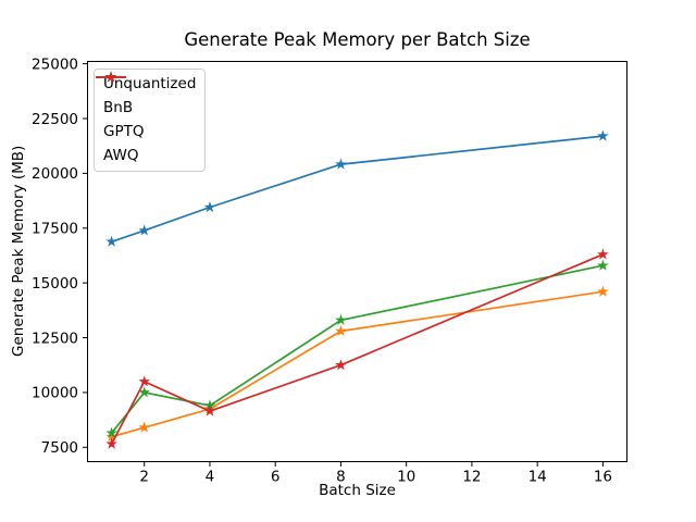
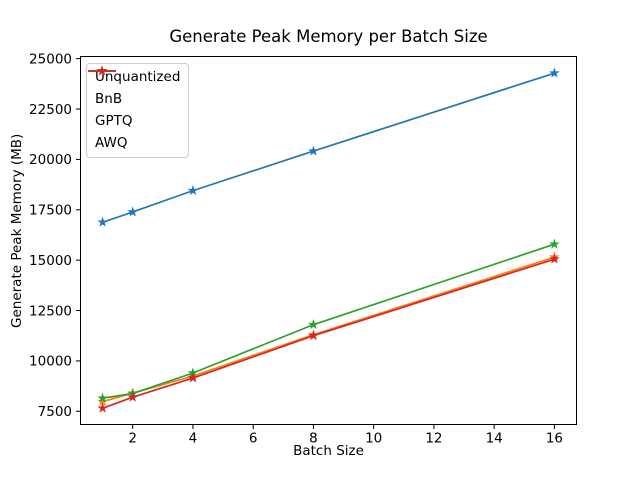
GPTQ/2: 10000 -> 8400
AWQ/2: 10500 -> 8200
BnB/8: 12800 -> 11300
GPTQ/8: 13300 -> 11800
Unquantized/16: 21700 -> 24300
BnB/16: 14600 -> 15200
AWQ/16: 16300 -> 15000
